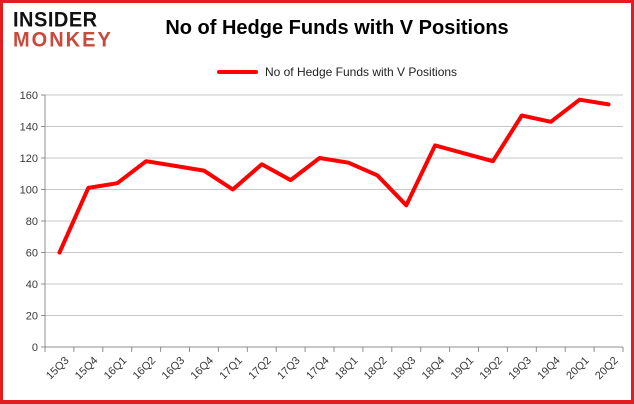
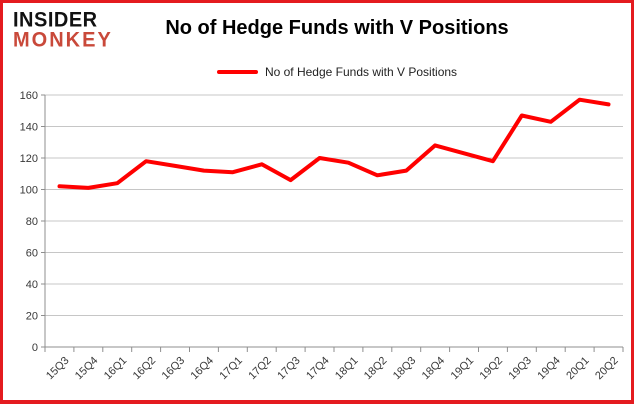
15Q3: 60 -> 102
17Q1: 100 -> 111
18Q3: 90 -> 112
